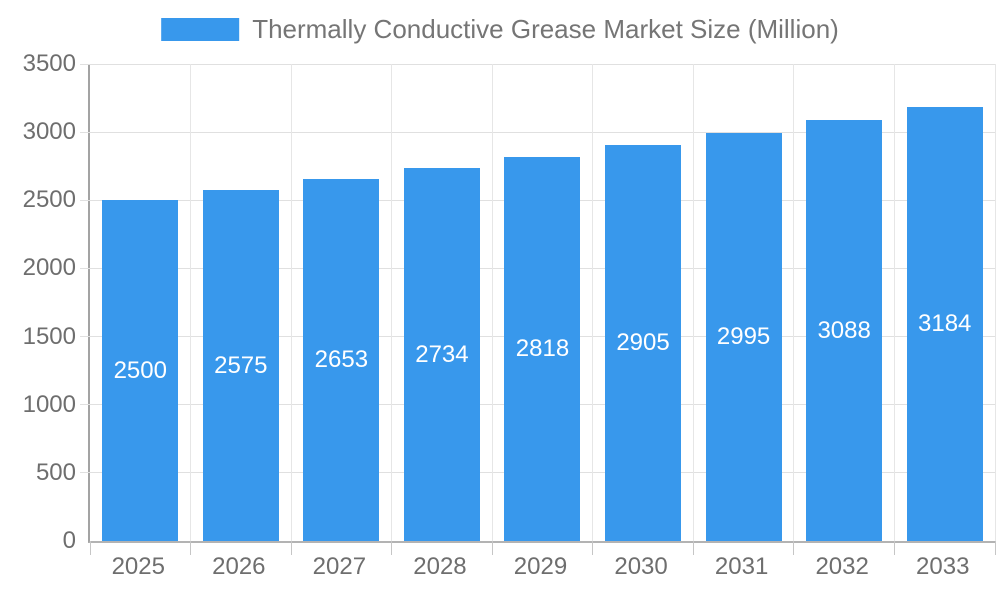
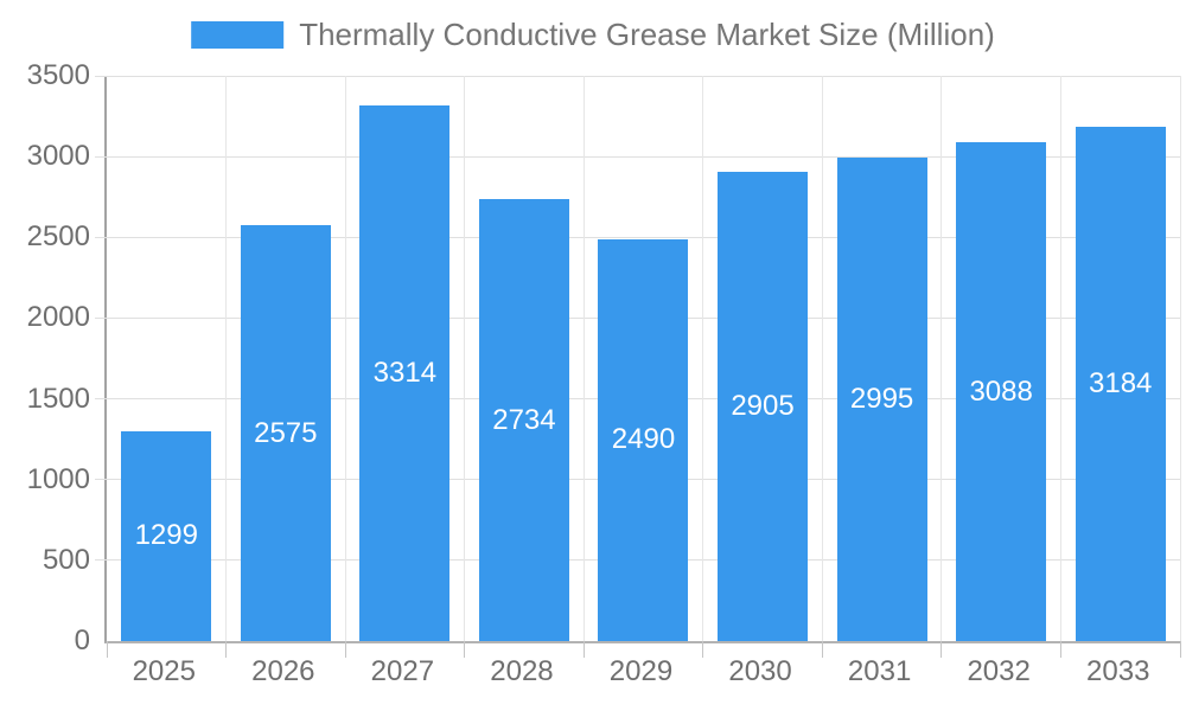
2025: 2500 -> 1299
2027: 2653 -> 3314
2029: 2818 -> 2490
